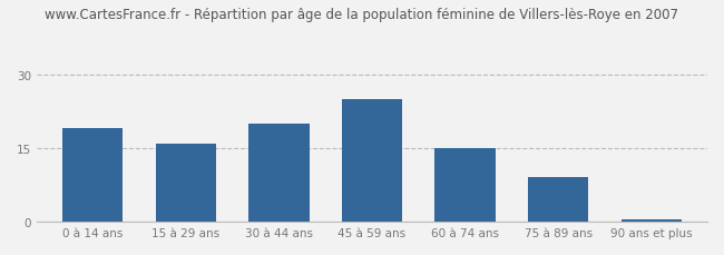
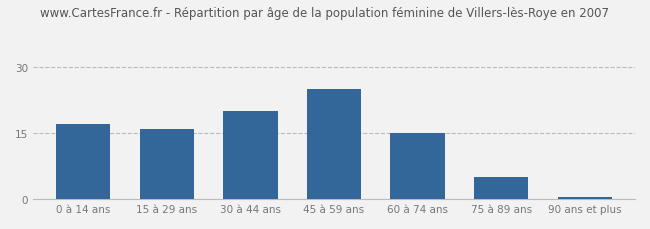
0 à 14 ans: 19.0 -> 17.0
75 à 89 ans: 9.0 -> 5.0
